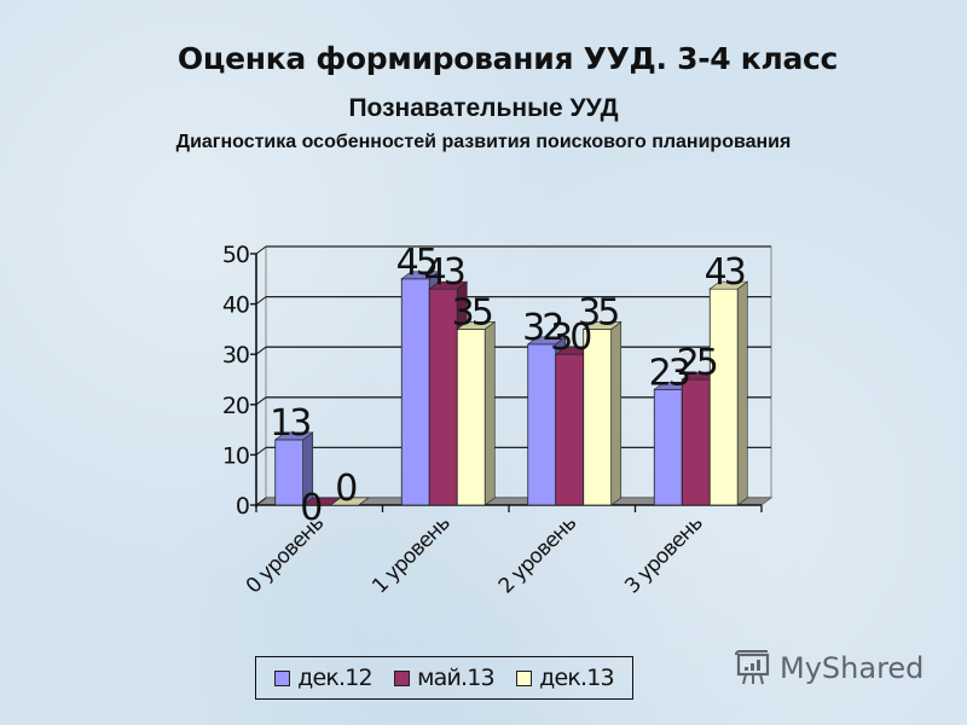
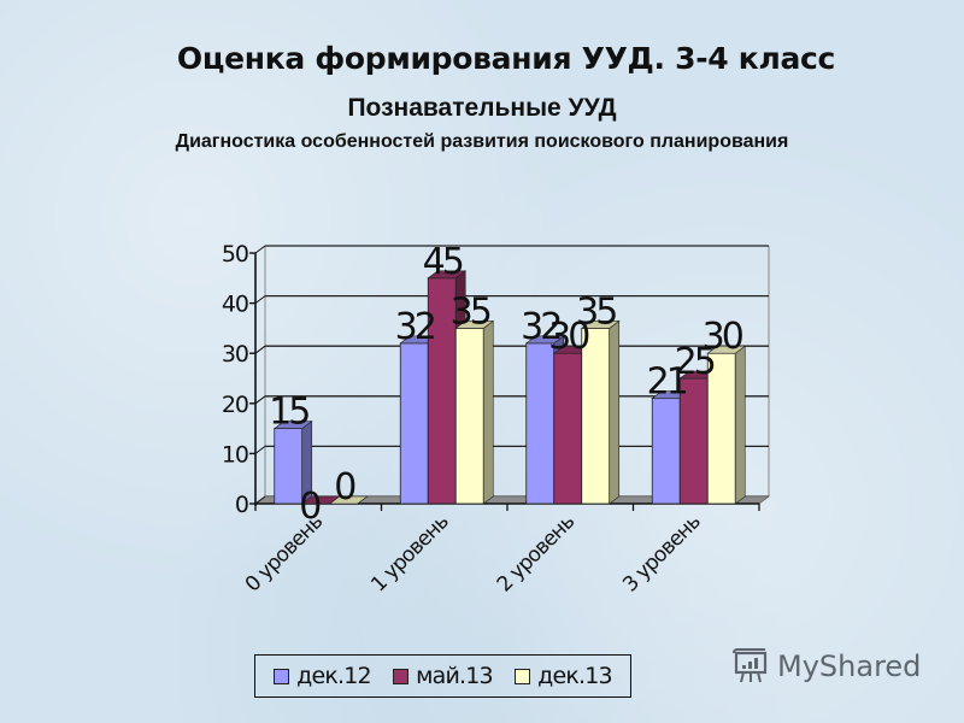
дек.12/0 уровень: 13 -> 15
дек.12/1 уровень: 45 -> 32
май.13/1 уровень: 43 -> 45
дек.12/3 уровень: 23 -> 21
дек.13/3 уровень: 43 -> 30
